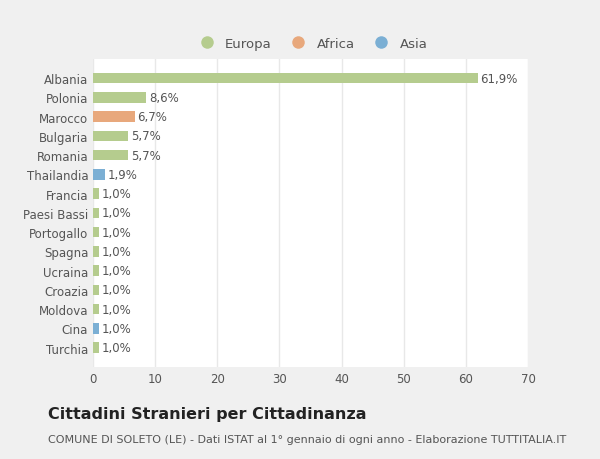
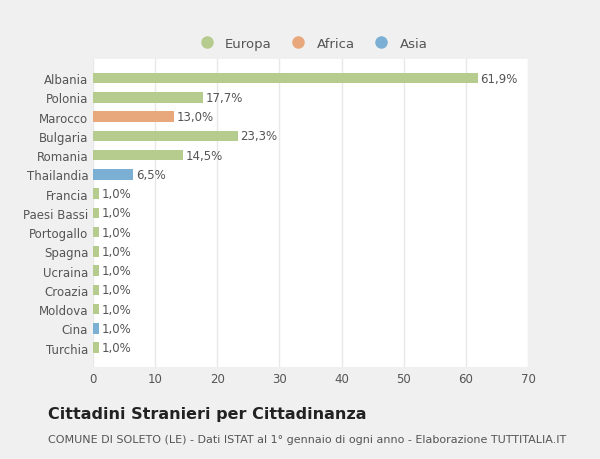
Polonia: 8,6% -> 17,7%
Marocco: 6,7% -> 13,0%
Bulgaria: 5,7% -> 23,3%
Romania: 5,7% -> 14,5%
Thailandia: 1,9% -> 6,5%
